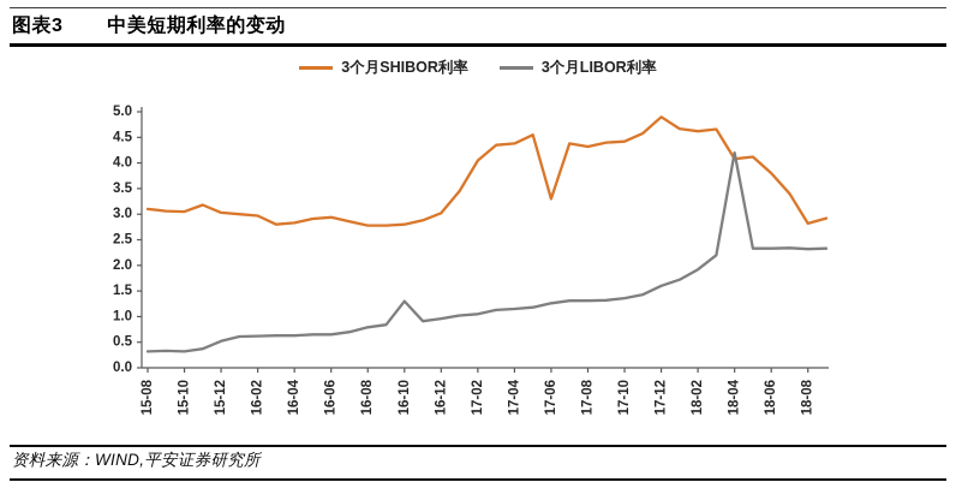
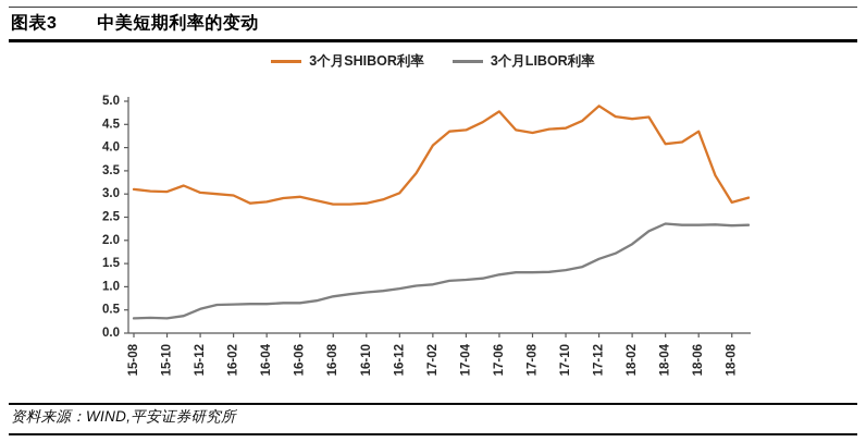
3个月LIBOR利率/16-10: 1.3 -> 0.9
3个月SHIBOR利率/17-06: 3.3 -> 4.8
3个月LIBOR利率/18-04: 4.2 -> 2.4
3个月SHIBOR利率/18-06: 3.8 -> 4.3
